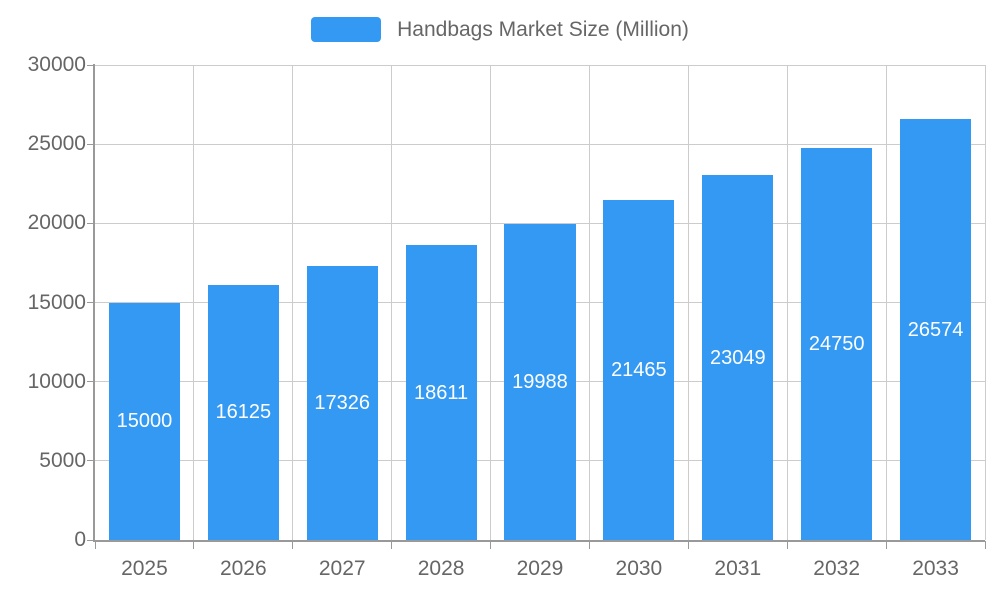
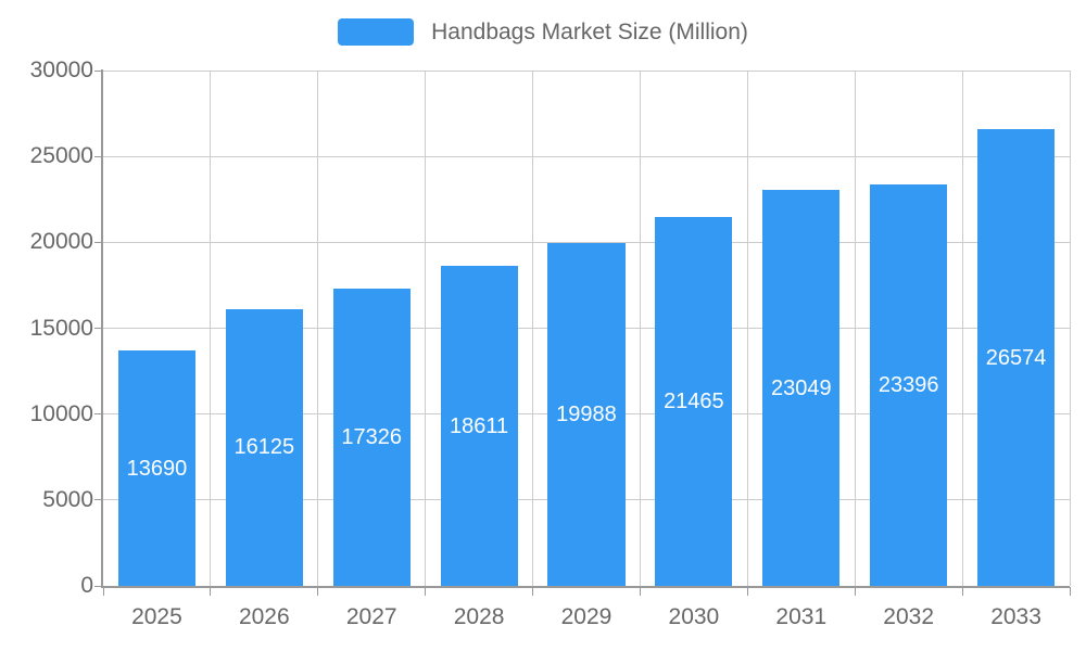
2025: 15000 -> 13690
2032: 24750 -> 23396
